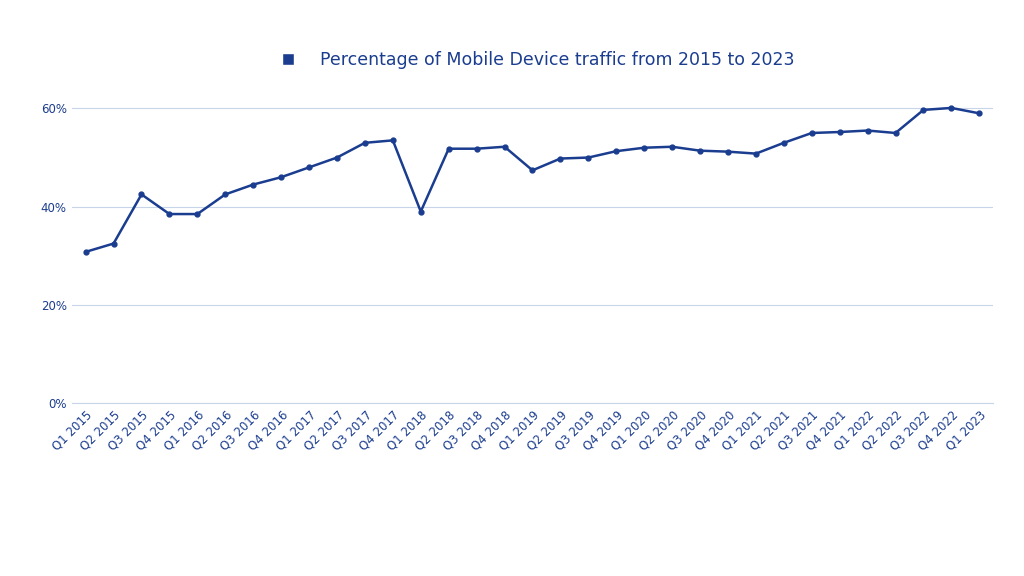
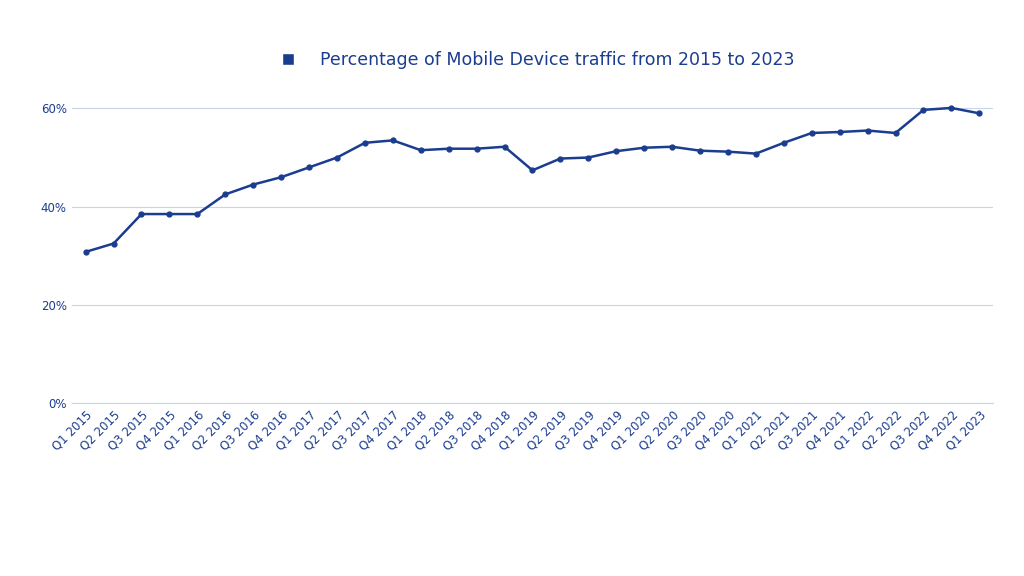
Q3 2015: 42.5% -> 38.5%
Q1 2018: 39.0% -> 51.5%
